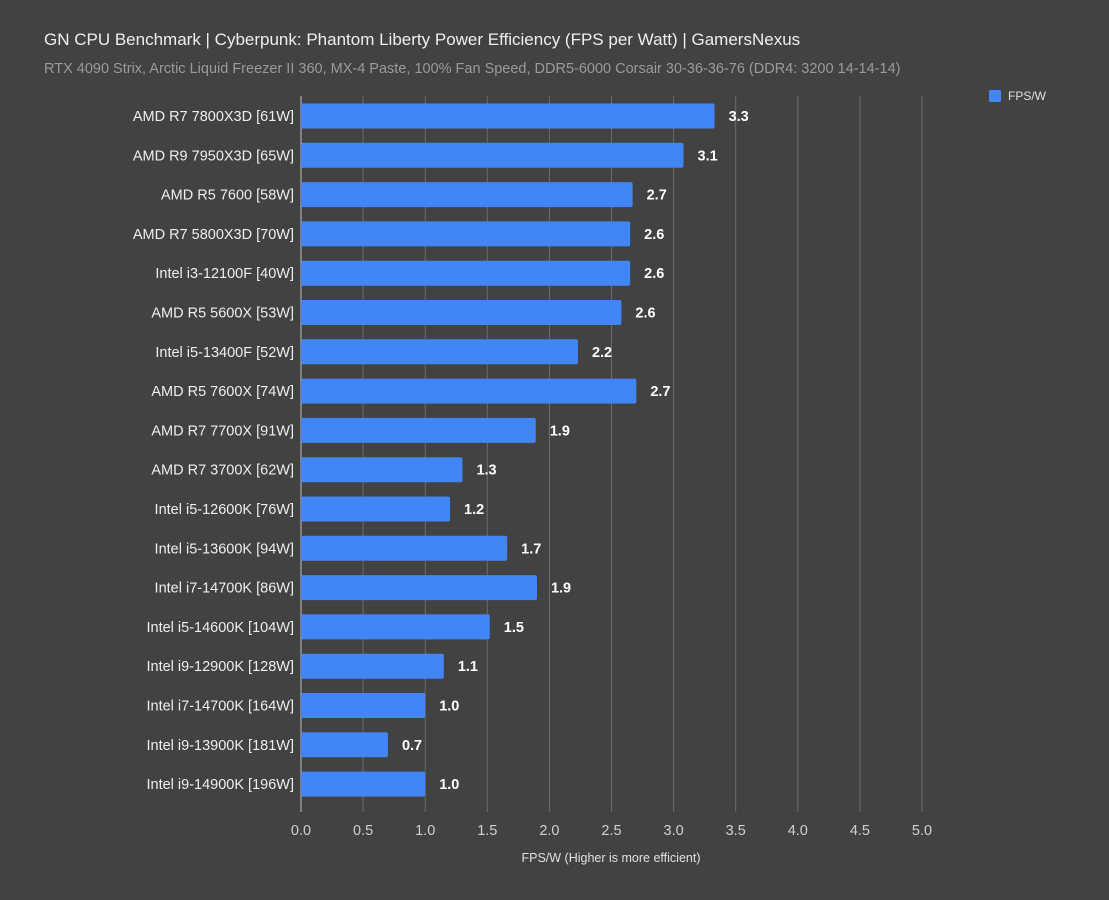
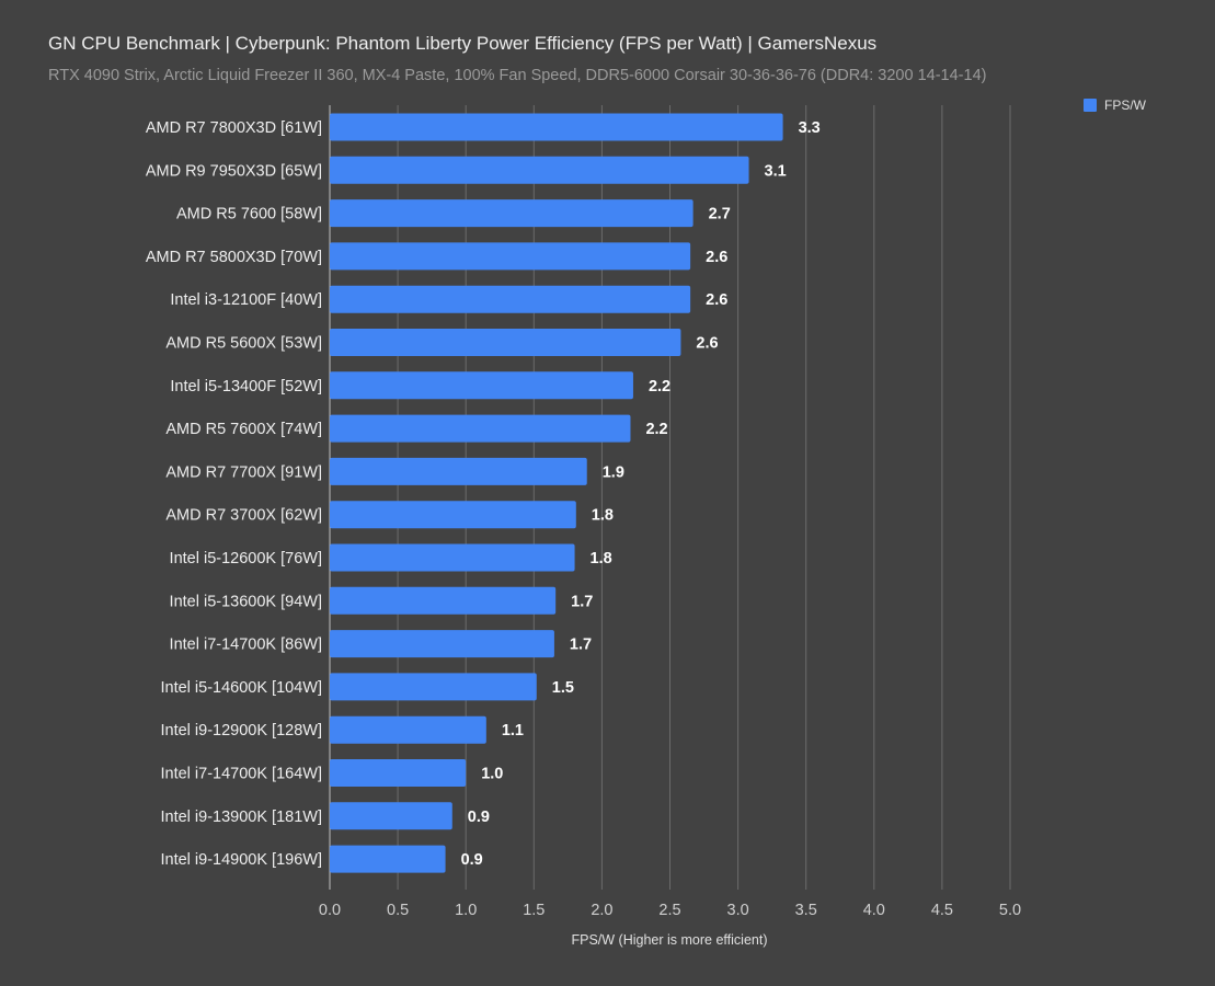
AMD R5 7600X [74W]: 2.7 -> 2.2
AMD R7 3700X [62W]: 1.3 -> 1.8
Intel i5-12600K [76W]: 1.2 -> 1.8
Intel i7-14700K [86W]: 1.9 -> 1.7
Intel i9-13900K [181W]: 0.7 -> 0.9
Intel i9-14900K [196W]: 1.0 -> 0.9
